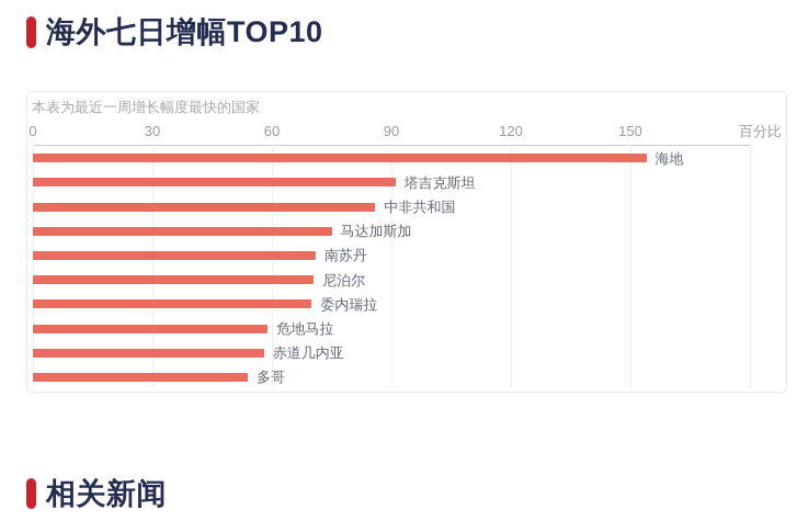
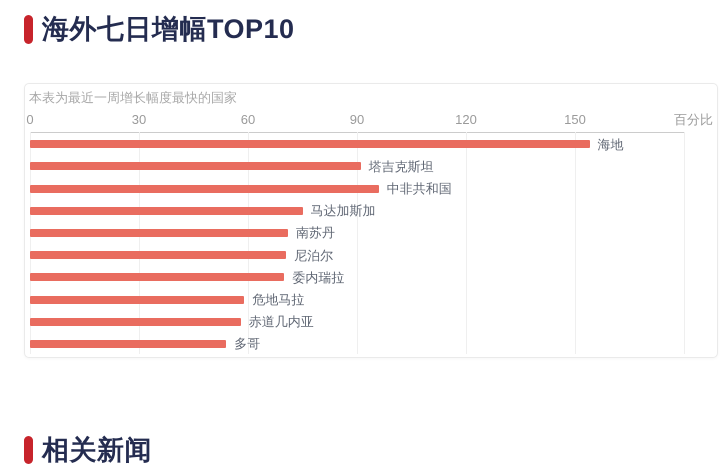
中非共和国: 86 -> 96
